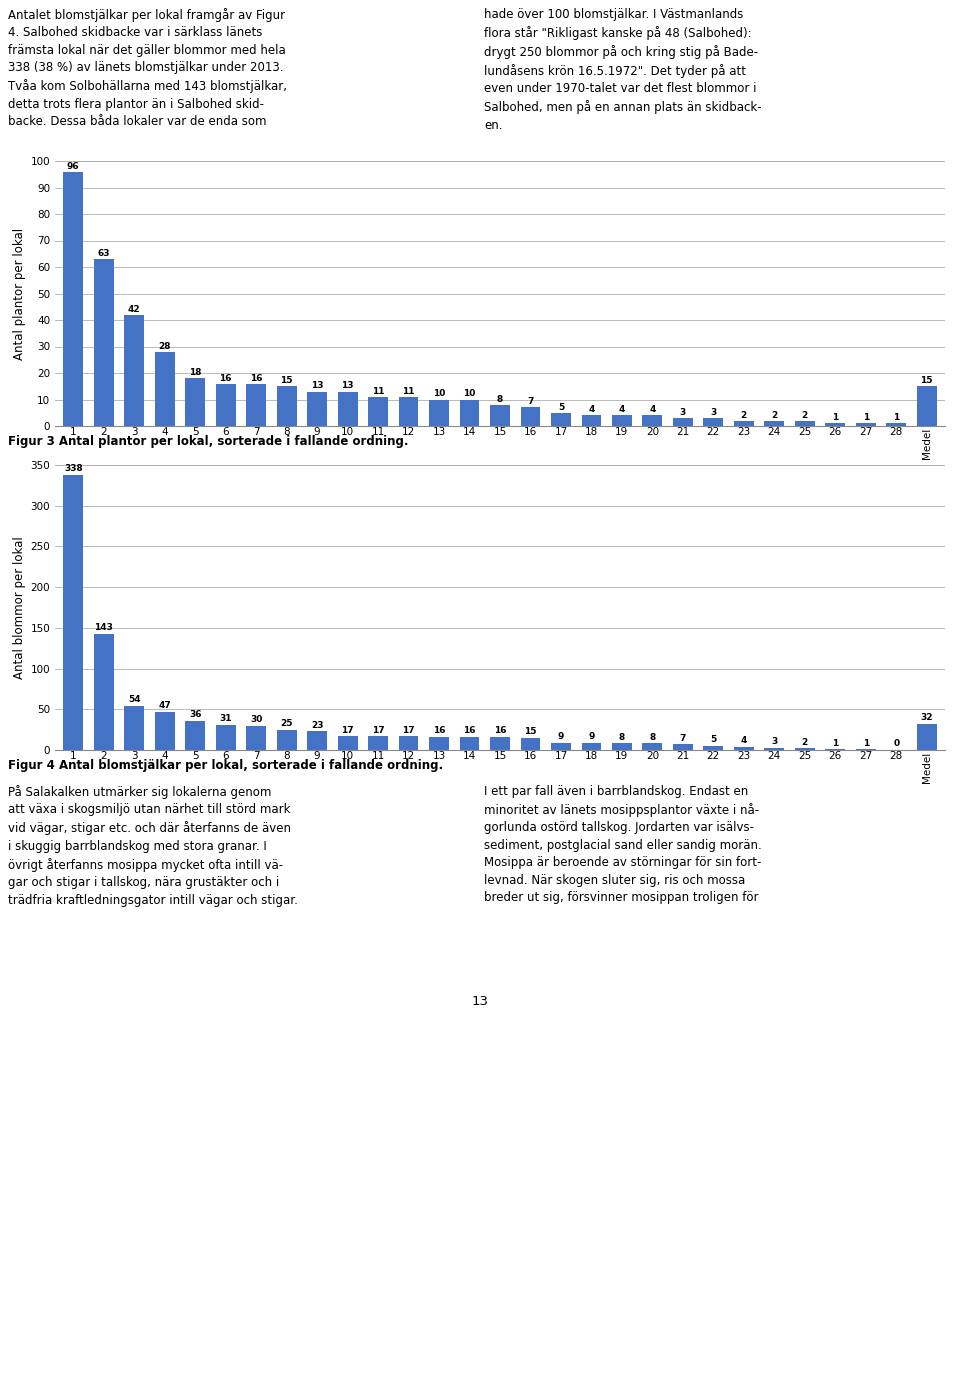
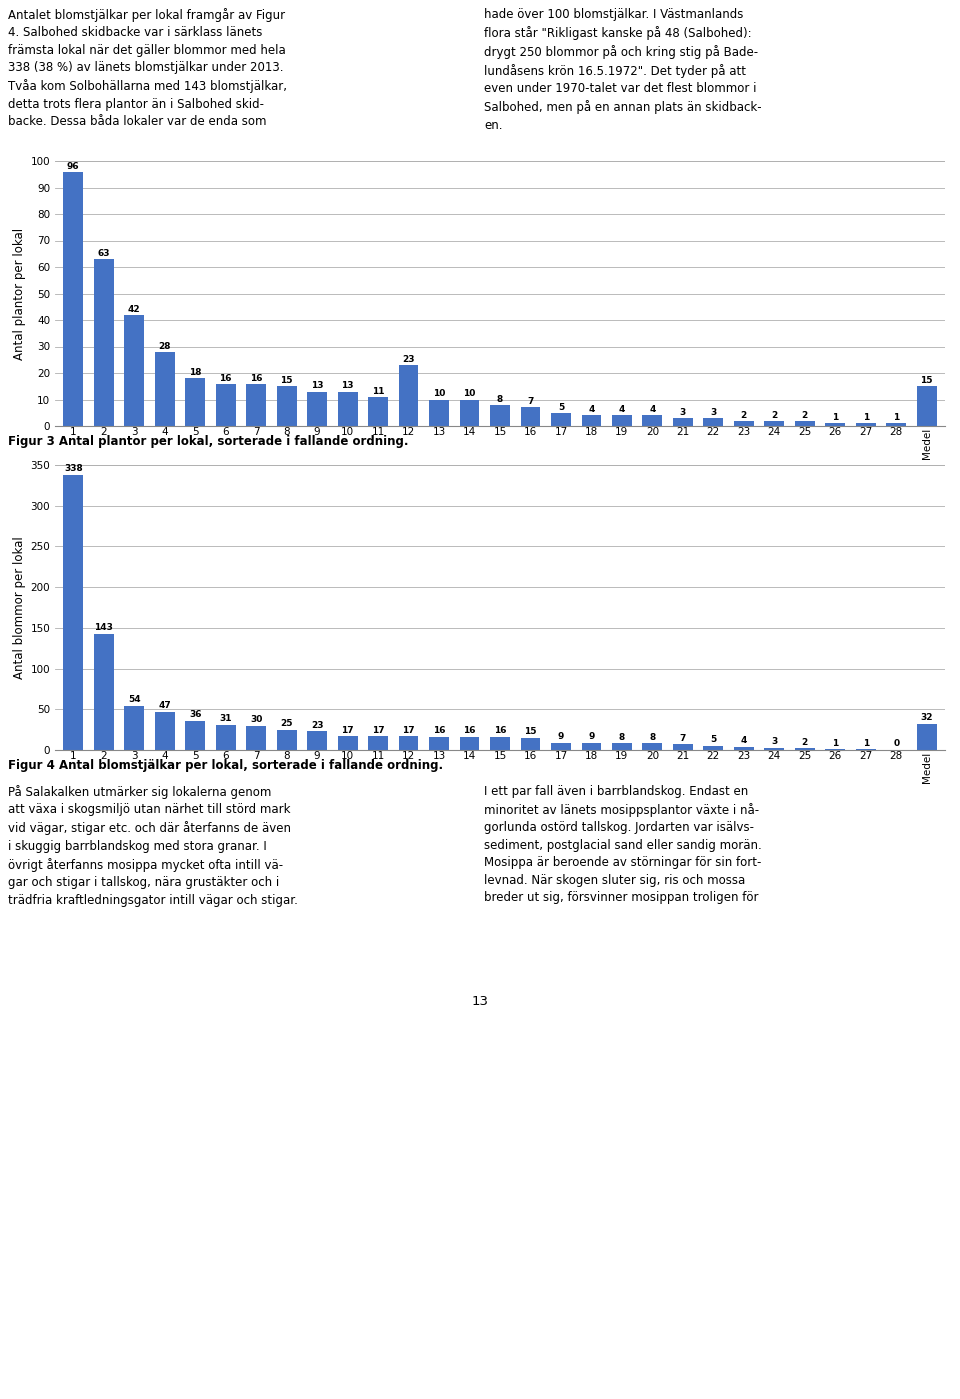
12: 11 -> 23
